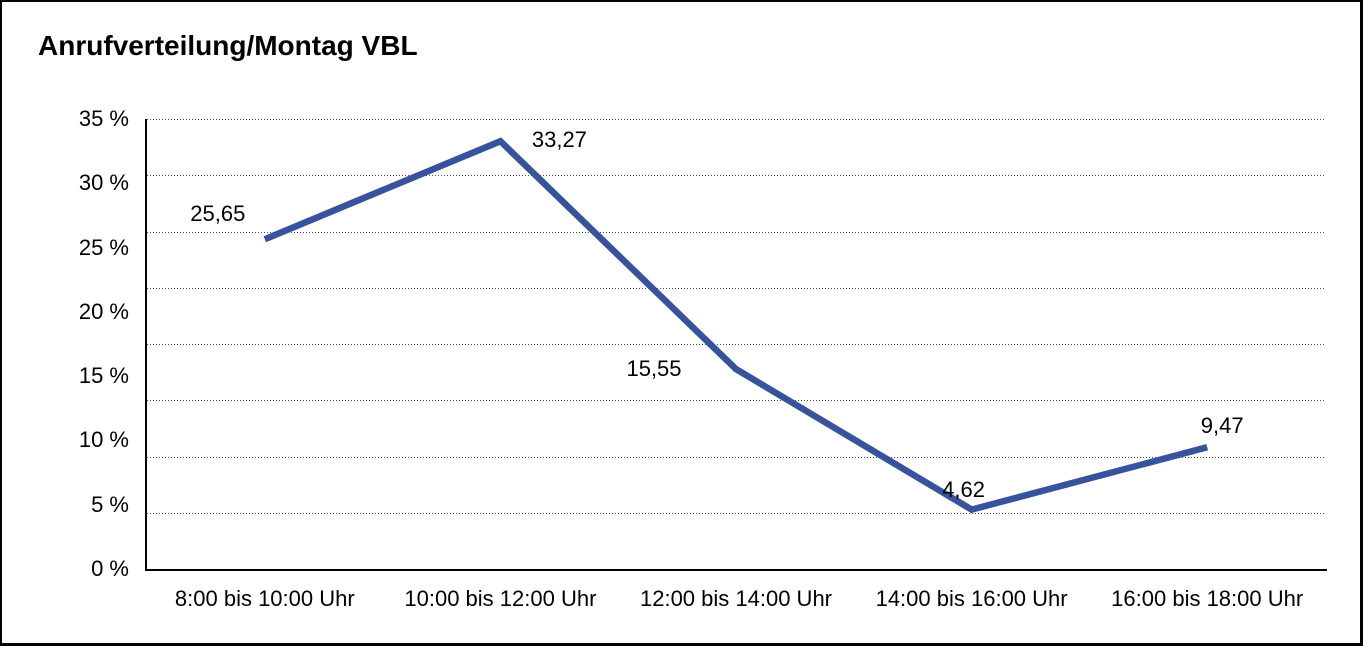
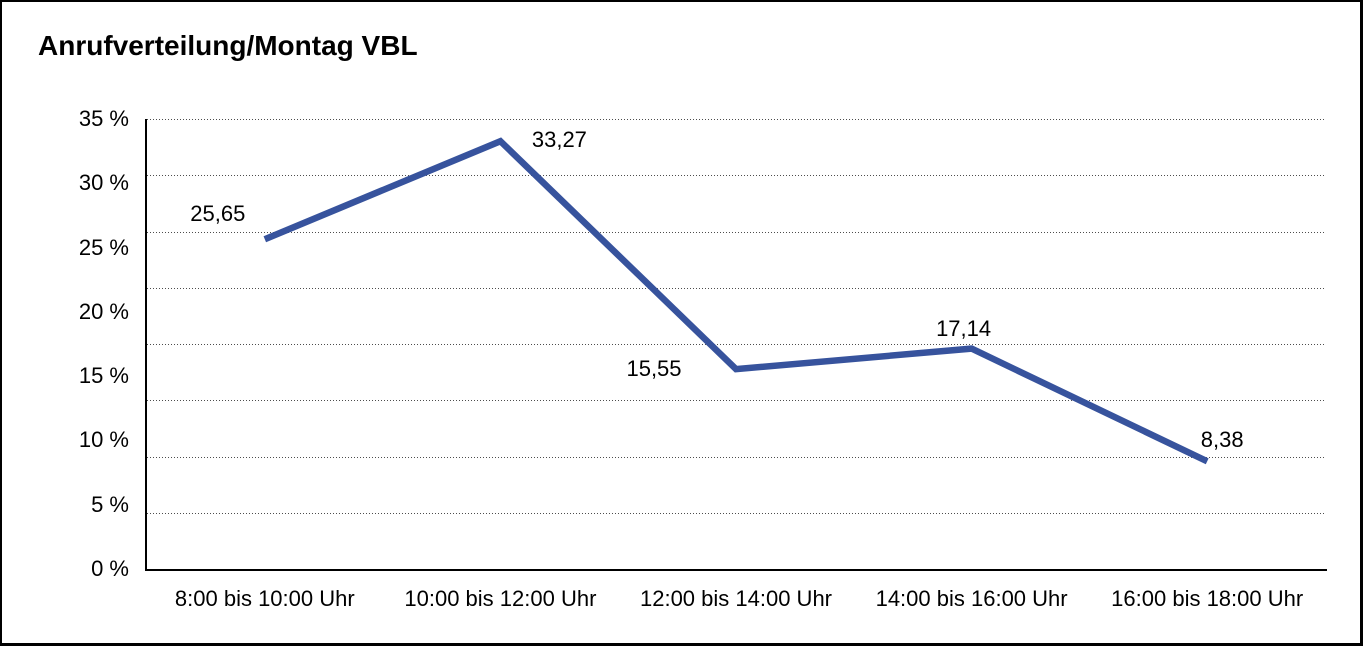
14:00 bis 16:00 Uhr: 4,62 -> 17,14
16:00 bis 18:00 Uhr: 9,47 -> 8,38
